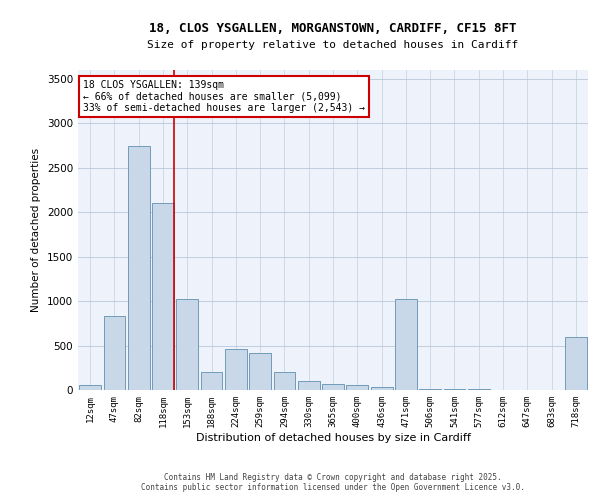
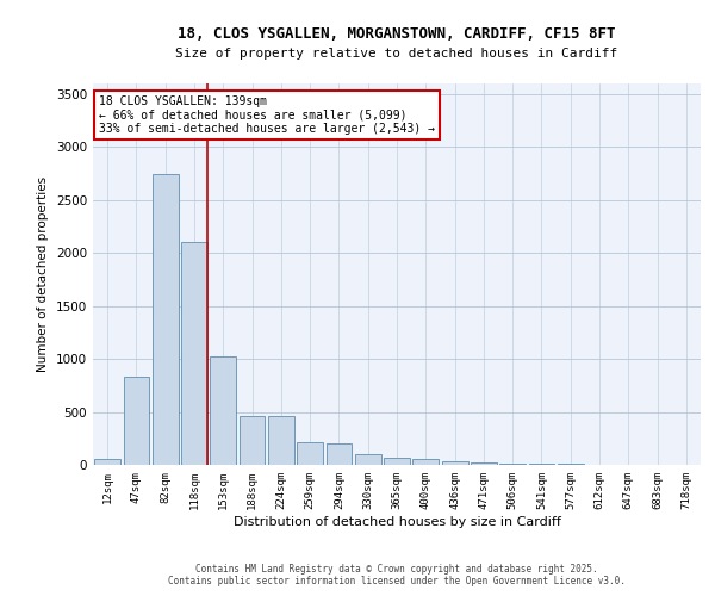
188sqm: 200 -> 460
259sqm: 420 -> 210
471sqm: 1020 -> 20
718sqm: 600 -> 0
